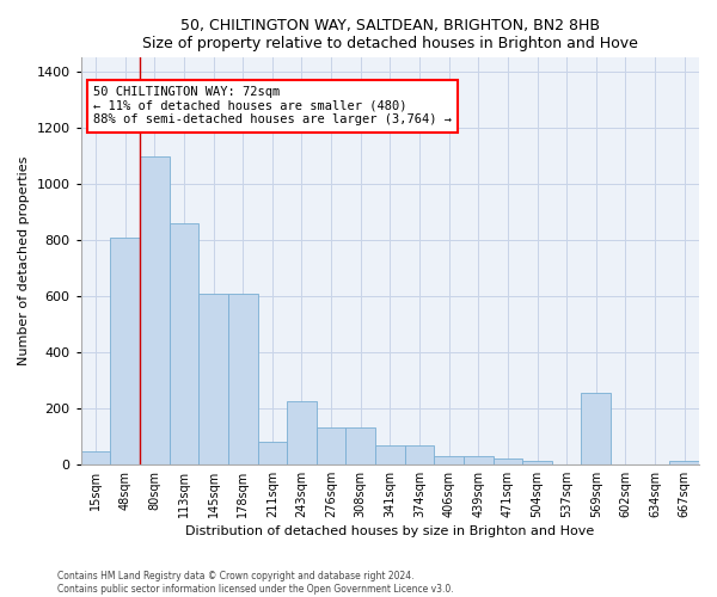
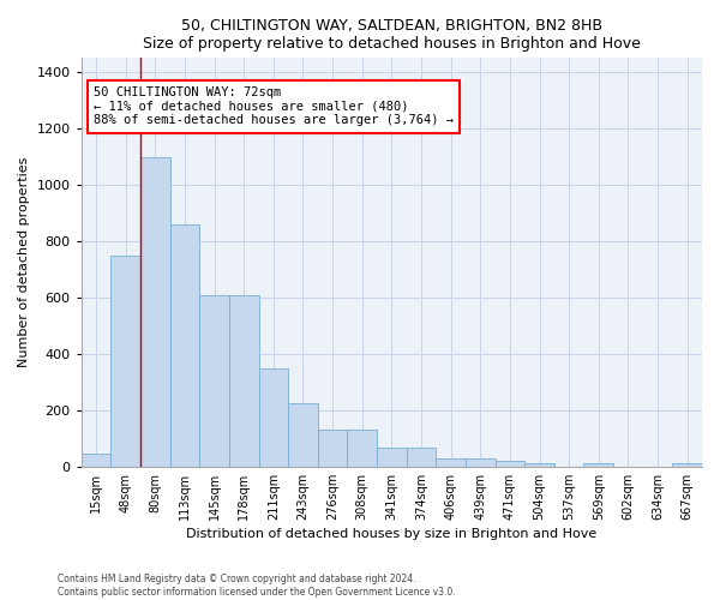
48sqm: 810 -> 750
211sqm: 80 -> 348
569sqm: 255 -> 12
